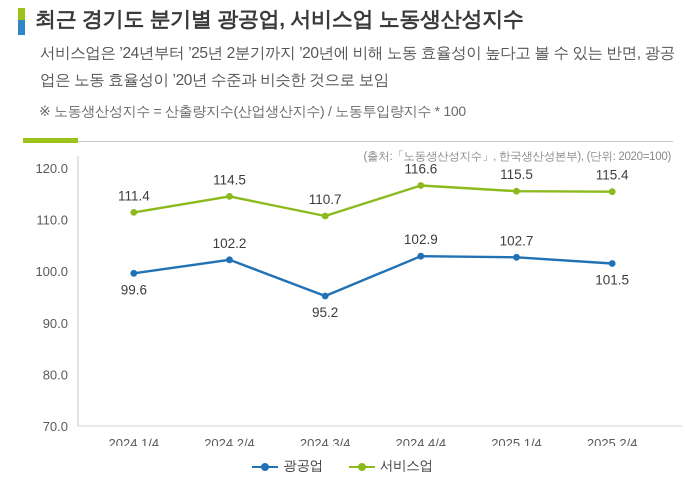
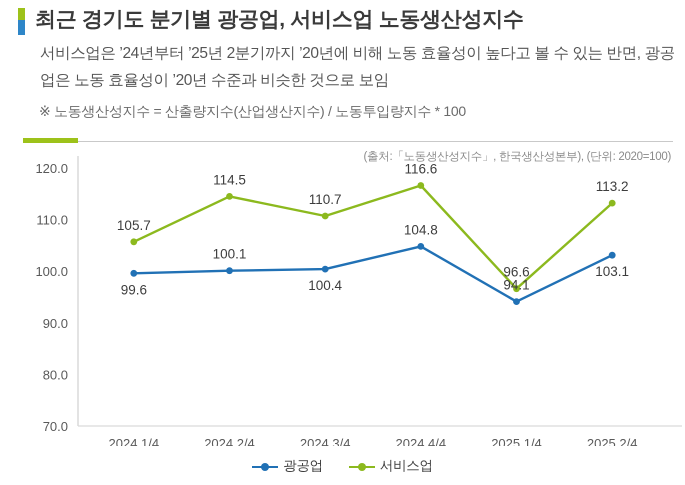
서비스업/2024.1/4: 111.4 -> 105.7
광공업/2024.2/4: 102.2 -> 100.1
광공업/2024.3/4: 95.2 -> 100.4
광공업/2024.4/4: 102.9 -> 104.8
광공업/2025.1/4: 102.7 -> 94.1
서비스업/2025.1/4: 115.5 -> 96.6
광공업/2025.2/4: 101.5 -> 103.1
서비스업/2025.2/4: 115.4 -> 113.2
